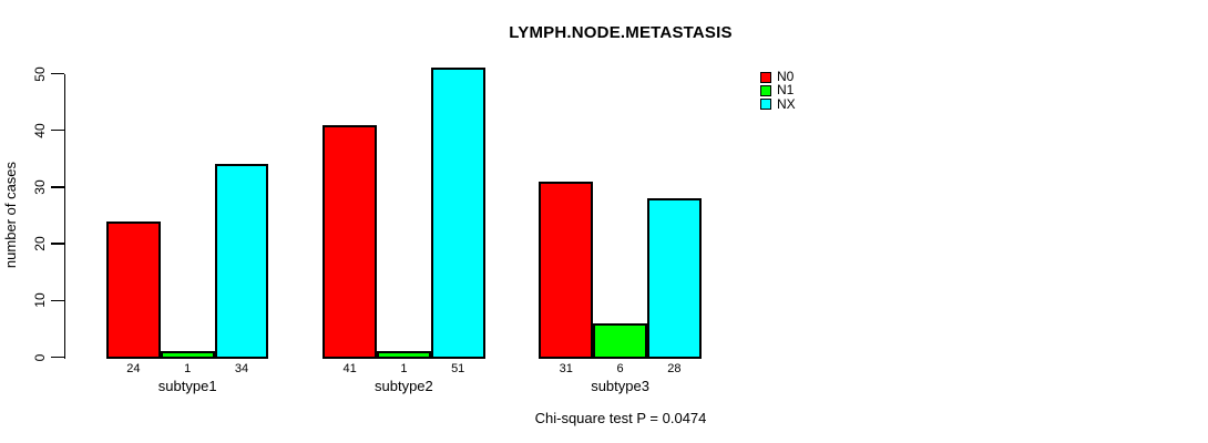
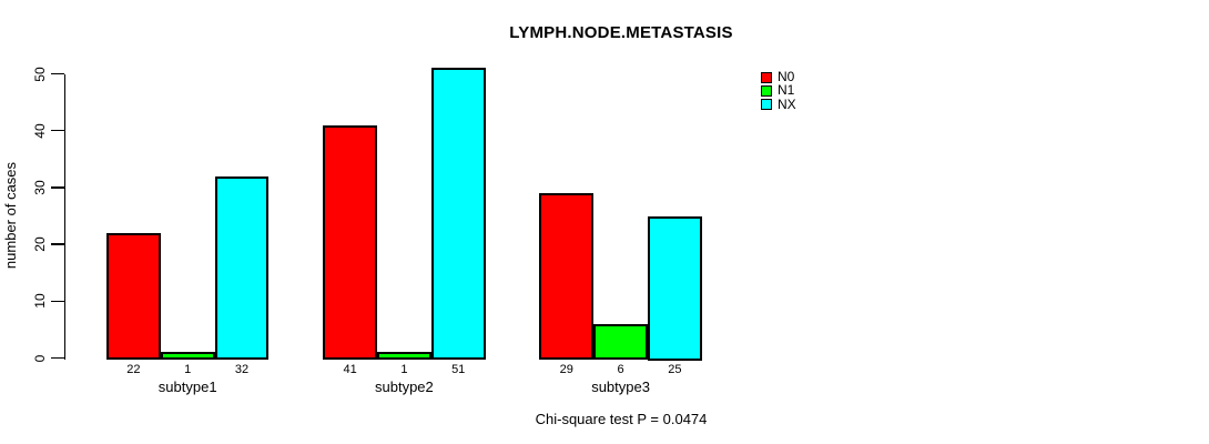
N0/subtype1: 24 -> 22
NX/subtype1: 34 -> 32
N0/subtype3: 31 -> 29
NX/subtype3: 28 -> 25
